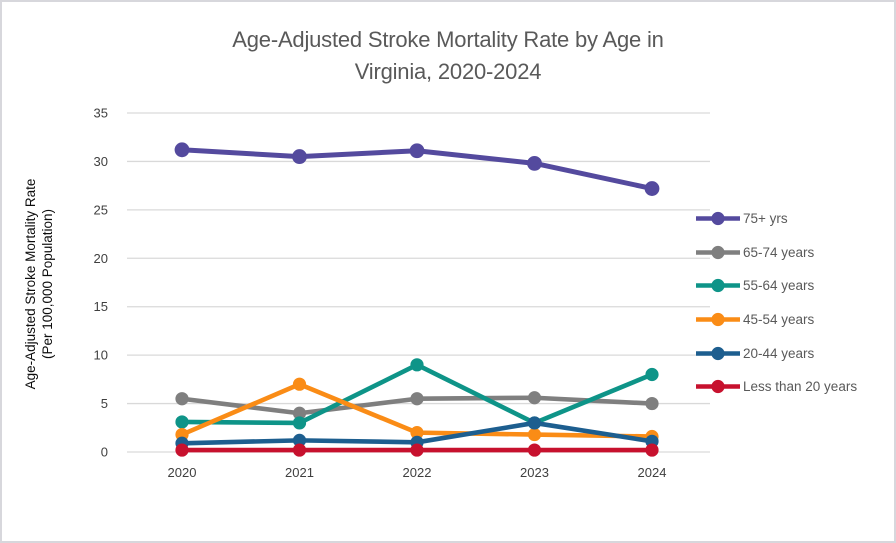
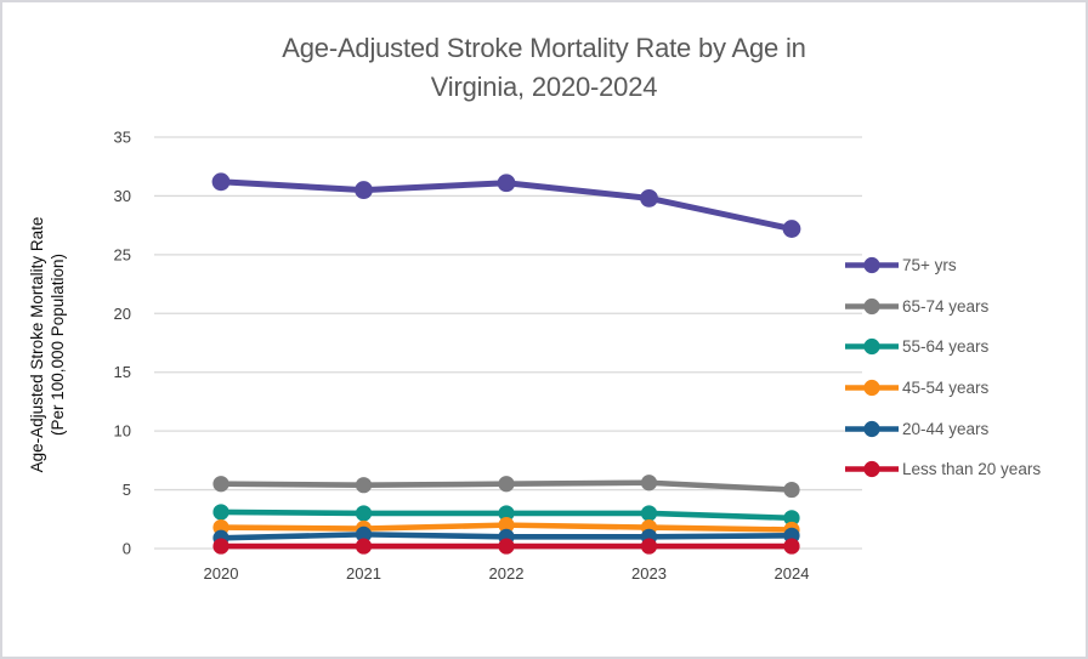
65-74 years/2021: 4 -> 5
45-54 years/2021: 7 -> 2
55-64 years/2022: 9 -> 3
20-44 years/2023: 3 -> 1
55-64 years/2024: 8 -> 3
